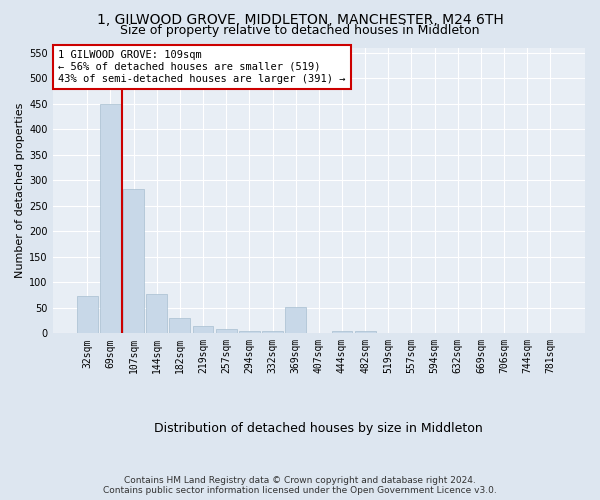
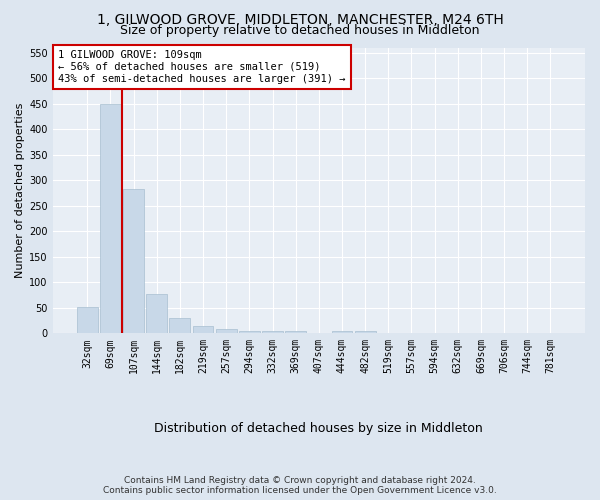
32sqm: 74 -> 52
369sqm: 52 -> 4
